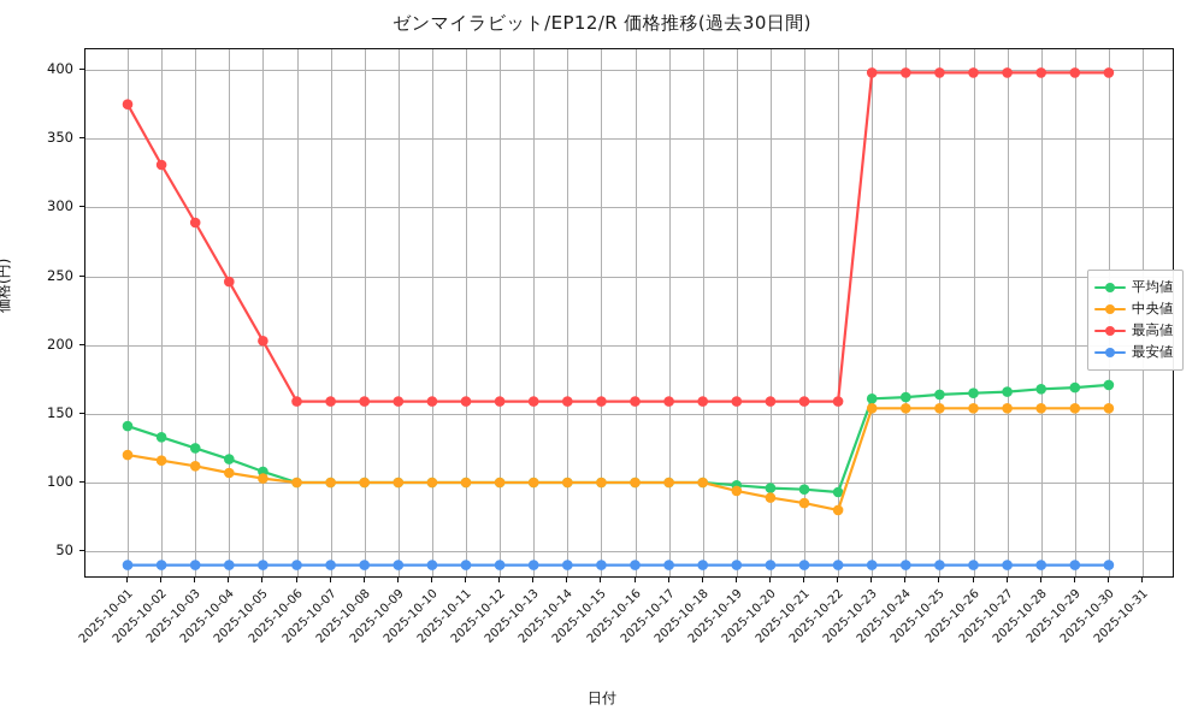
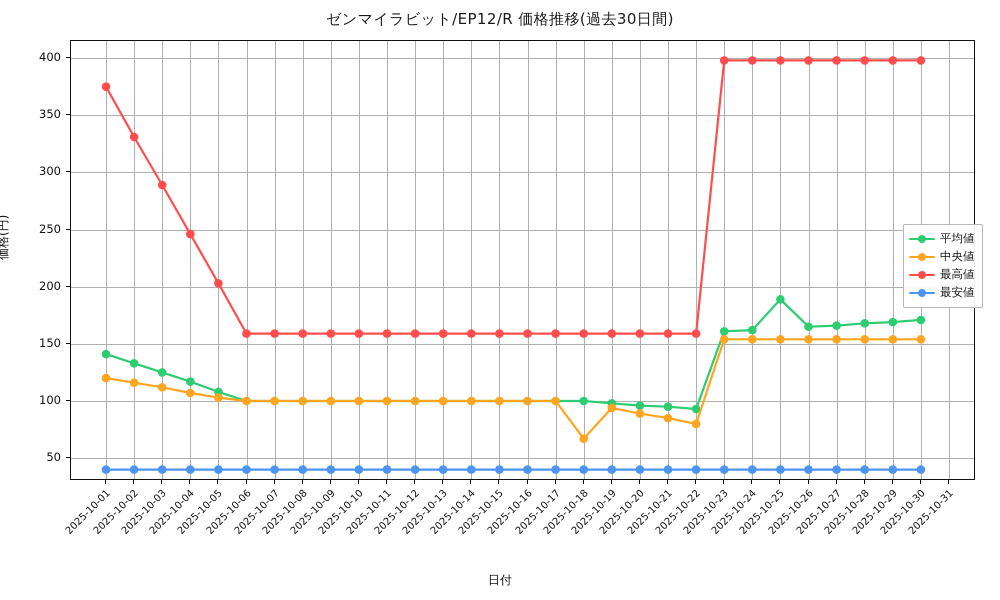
中央値/2025-10-18: 100 -> 67
平均値/2025-10-25: 164 -> 189
